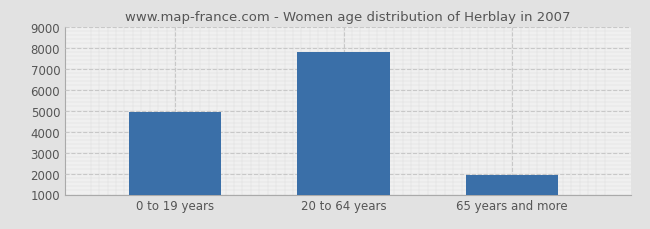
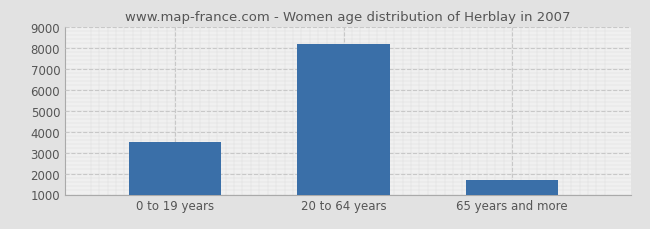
0 to 19 years: 4950 -> 3500
20 to 64 years: 7800 -> 8150
65 years and more: 1950 -> 1700
